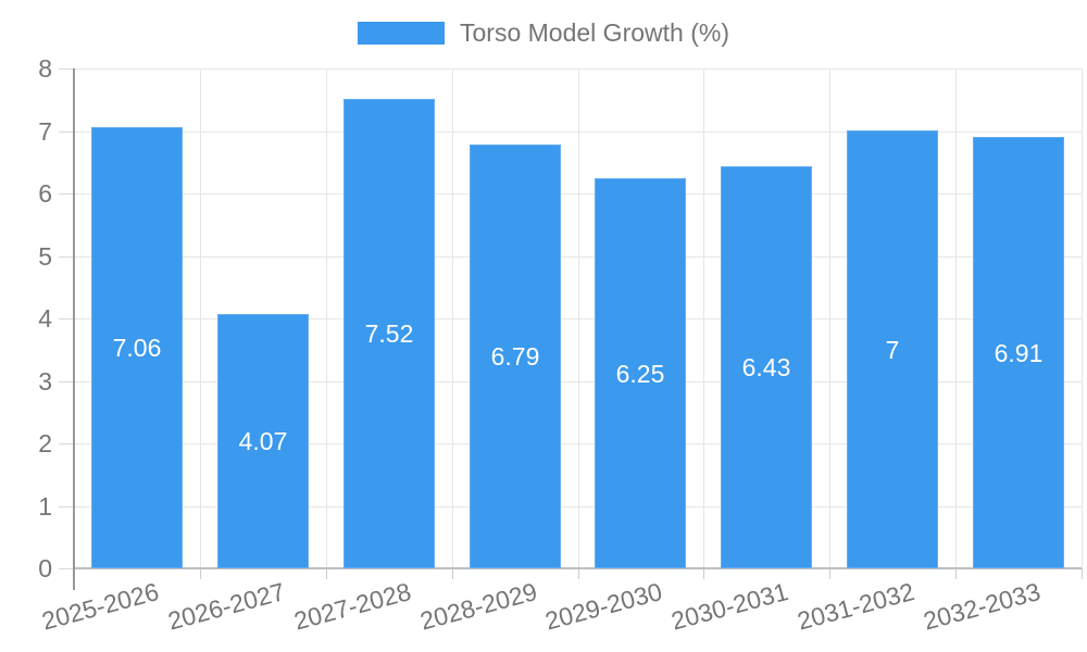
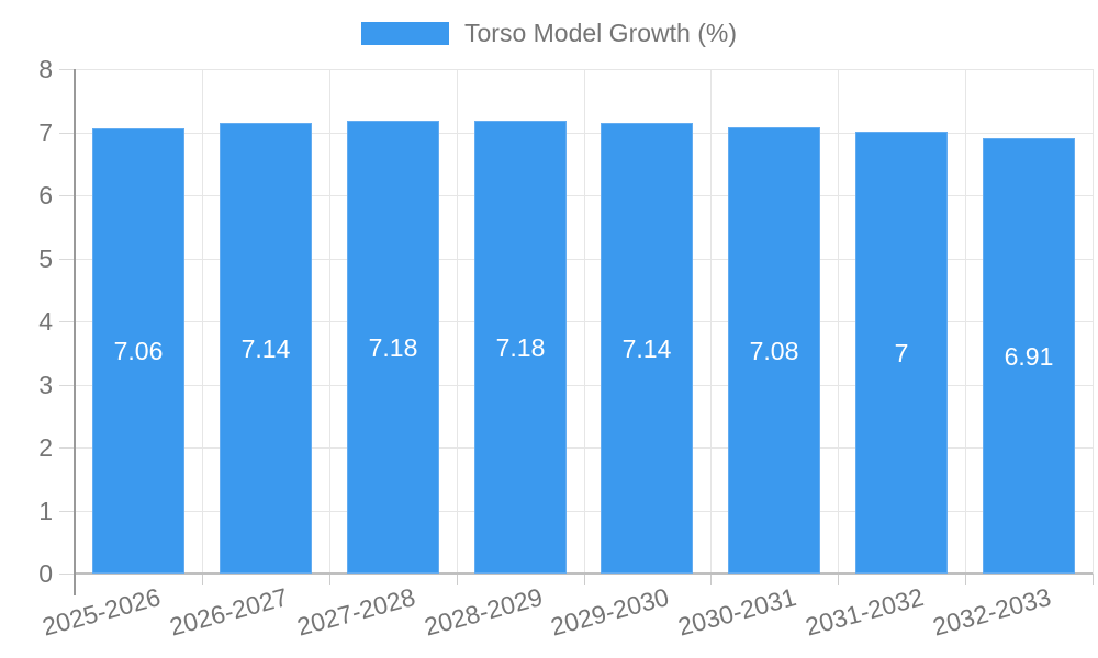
2026-2027: 4.07 -> 7.14
2027-2028: 7.52 -> 7.18
2028-2029: 6.79 -> 7.18
2029-2030: 6.25 -> 7.14
2030-2031: 6.43 -> 7.08
